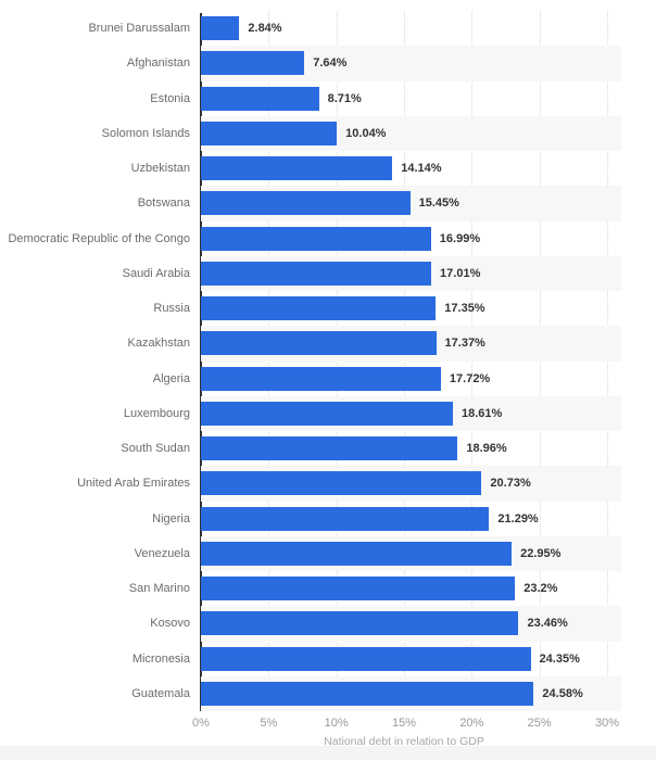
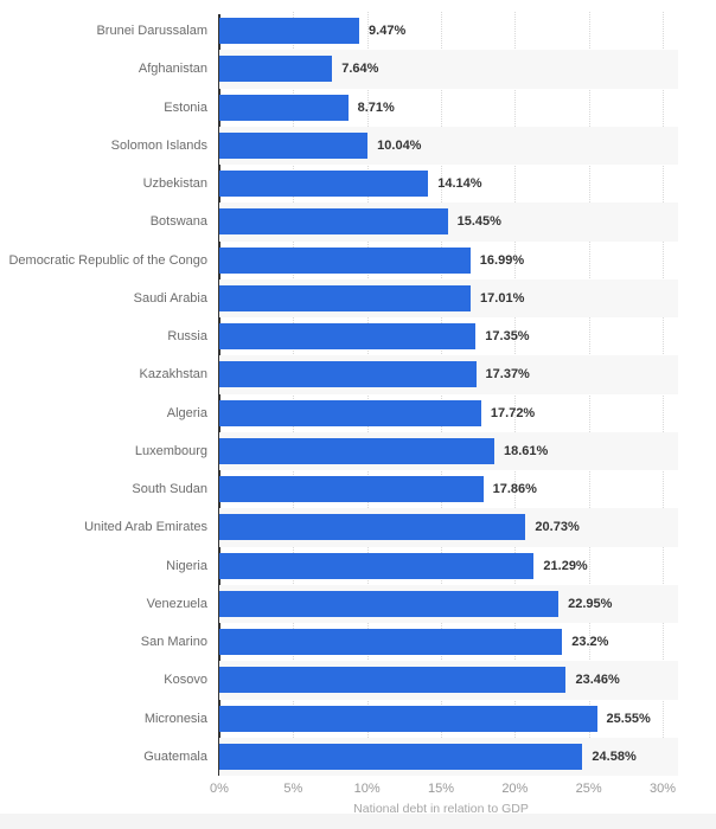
Brunei Darussalam: 2.84% -> 9.47%
South Sudan: 18.96% -> 17.86%
Micronesia: 24.35% -> 25.55%
